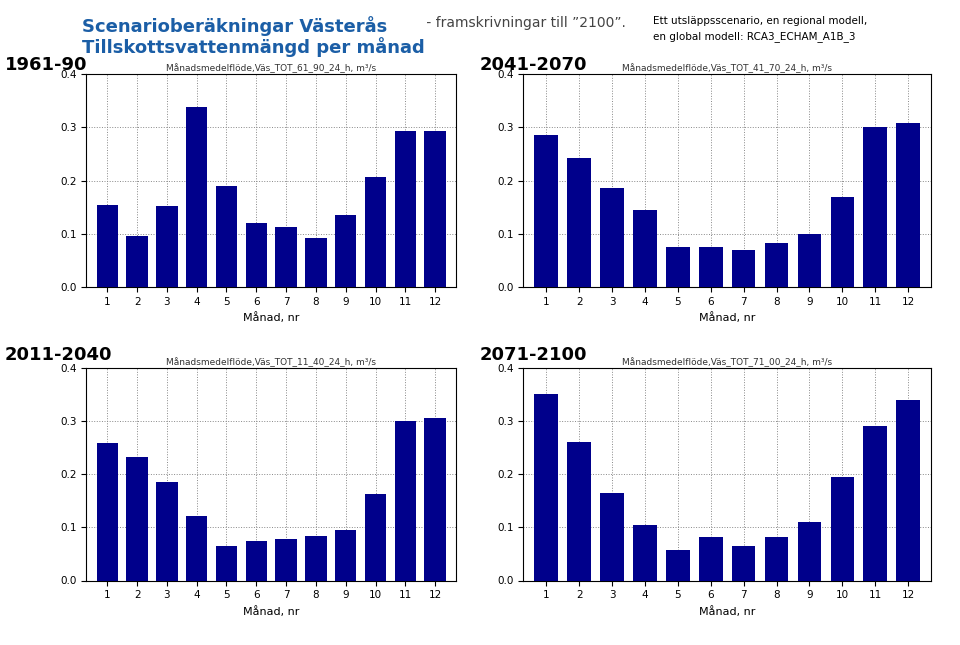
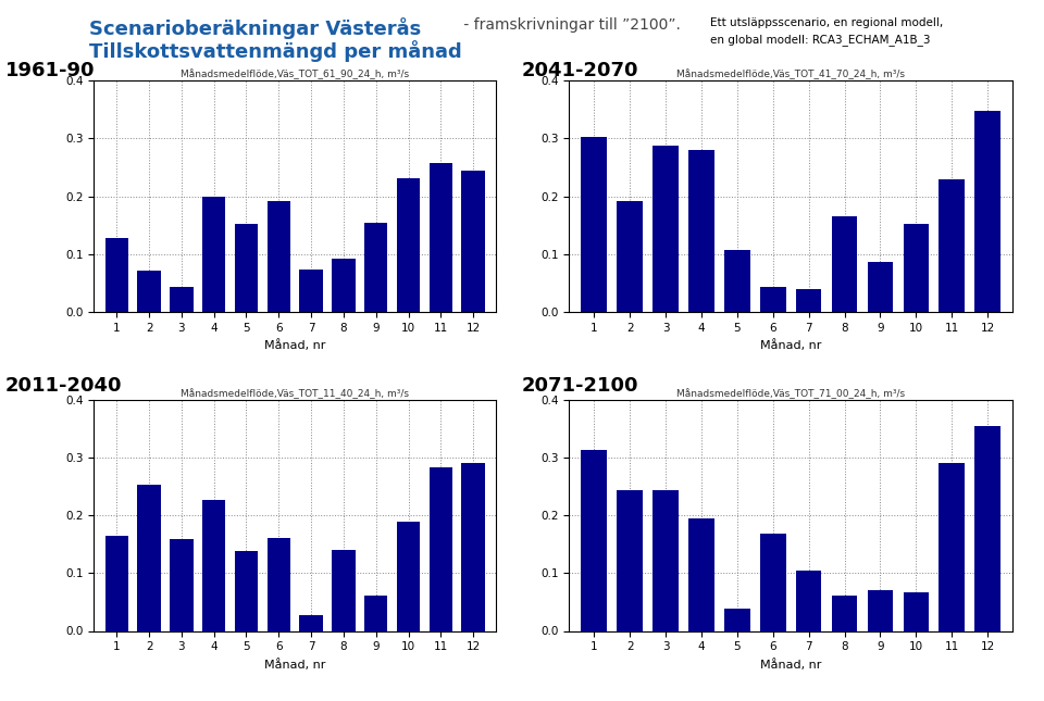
Månadsmedelflöde,Väs_TOT_61_90_24_h, m³/s/1: 0.155 -> 0.128
Månadsmedelflöde,Väs_TOT_61_90_24_h, m³/s/2: 0.095 -> 0.072
Månadsmedelflöde,Väs_TOT_61_90_24_h, m³/s/3: 0.152 -> 0.044
Månadsmedelflöde,Väs_TOT_61_90_24_h, m³/s/4: 0.338 -> 0.200
Månadsmedelflöde,Väs_TOT_61_90_24_h, m³/s/5: 0.190 -> 0.152
Månadsmedelflöde,Väs_TOT_61_90_24_h, m³/s/6: 0.120 -> 0.192
Månadsmedelflöde,Väs_TOT_61_90_24_h, m³/s/7: 0.113 -> 0.074
Månadsmedelflöde,Väs_TOT_61_90_24_h, m³/s/9: 0.135 -> 0.154
Månadsmedelflöde,Väs_TOT_61_90_24_h, m³/s/10: 0.207 -> 0.232
Månadsmedelflöde,Väs_TOT_61_90_24_h, m³/s/11: 0.293 -> 0.258
Månadsmedelflöde,Väs_TOT_61_90_24_h, m³/s/12: 0.293 -> 0.244
Månadsmedelflöde,Väs_TOT_41_70_24_h, m³/s/1: 0.285 -> 0.302
Månadsmedelflöde,Väs_TOT_41_70_24_h, m³/s/2: 0.242 -> 0.192
Månadsmedelflöde,Väs_TOT_41_70_24_h, m³/s/3: 0.187 -> 0.288
Månadsmedelflöde,Väs_TOT_41_70_24_h, m³/s/4: 0.145 -> 0.280
Månadsmedelflöde,Väs_TOT_41_70_24_h, m³/s/5: 0.075 -> 0.108
Månadsmedelflöde,Väs_TOT_41_70_24_h, m³/s/6: 0.075 -> 0.044
Månadsmedelflöde,Väs_TOT_41_70_24_h, m³/s/7: 0.070 -> 0.040
Månadsmedelflöde,Väs_TOT_41_70_24_h, m³/s/8: 0.082 -> 0.166
Månadsmedelflöde,Väs_TOT_41_70_24_h, m³/s/9: 0.100 -> 0.086
Månadsmedelflöde,Väs_TOT_41_70_24_h, m³/s/10: 0.170 -> 0.152
Månadsmedelflöde,Väs_TOT_41_70_24_h, m³/s/11: 0.300 -> 0.230
Månadsmedelflöde,Väs_TOT_41_70_24_h, m³/s/12: 0.308 -> 0.348
Månadsmedelflöde,Väs_TOT_11_40_24_h, m³/s/1: 0.258 -> 0.164
Månadsmedelflöde,Väs_TOT_11_40_24_h, m³/s/2: 0.232 -> 0.252
Månadsmedelflöde,Väs_TOT_11_40_24_h, m³/s/3: 0.185 -> 0.158
Månadsmedelflöde,Väs_TOT_11_40_24_h, m³/s/4: 0.122 -> 0.226
Månadsmedelflöde,Väs_TOT_11_40_24_h, m³/s/5: 0.065 -> 0.138
Månadsmedelflöde,Väs_TOT_11_40_24_h, m³/s/6: 0.075 -> 0.160
Månadsmedelflöde,Väs_TOT_11_40_24_h, m³/s/7: 0.078 -> 0.028
Månadsmedelflöde,Väs_TOT_11_40_24_h, m³/s/8: 0.083 -> 0.140
Månadsmedelflöde,Väs_TOT_11_40_24_h, m³/s/9: 0.095 -> 0.062
Månadsmedelflöde,Väs_TOT_11_40_24_h, m³/s/10: 0.163 -> 0.188
Månadsmedelflöde,Väs_TOT_11_40_24_h, m³/s/11: 0.300 -> 0.282
Månadsmedelflöde,Väs_TOT_11_40_24_h, m³/s/12: 0.305 -> 0.290
Månadsmedelflöde,Väs_TOT_71_00_24_h, m³/s/1: 0.350 -> 0.312
Månadsmedelflöde,Väs_TOT_71_00_24_h, m³/s/2: 0.260 -> 0.244
Månadsmedelflöde,Väs_TOT_71_00_24_h, m³/s/3: 0.165 -> 0.244
Månadsmedelflöde,Väs_TOT_71_00_24_h, m³/s/4: 0.105 -> 0.194
Månadsmedelflöde,Väs_TOT_71_00_24_h, m³/s/5: 0.058 -> 0.038
Månadsmedelflöde,Väs_TOT_71_00_24_h, m³/s/6: 0.082 -> 0.168
Månadsmedelflöde,Väs_TOT_71_00_24_h, m³/s/7: 0.065 -> 0.104
Månadsmedelflöde,Väs_TOT_71_00_24_h, m³/s/8: 0.082 -> 0.062
Månadsmedelflöde,Väs_TOT_71_00_24_h, m³/s/9: 0.110 -> 0.070
Månadsmedelflöde,Väs_TOT_71_00_24_h, m³/s/10: 0.195 -> 0.066
Månadsmedelflöde,Väs_TOT_71_00_24_h, m³/s/12: 0.340 -> 0.354
